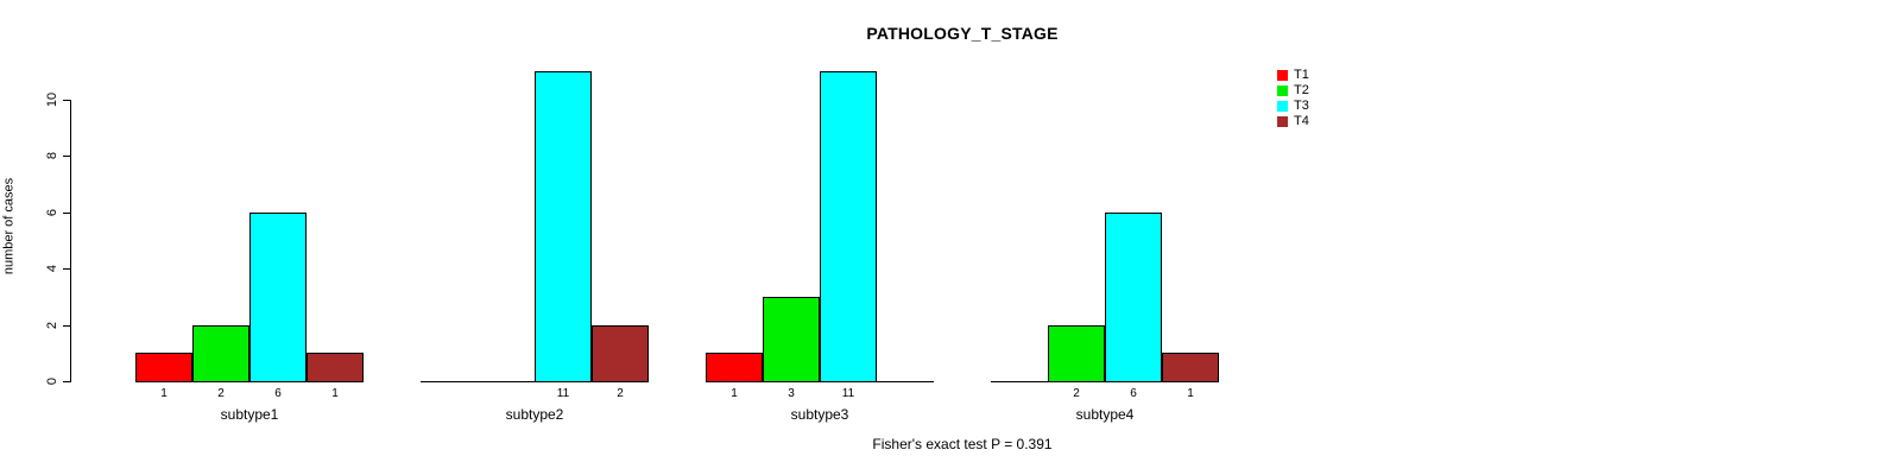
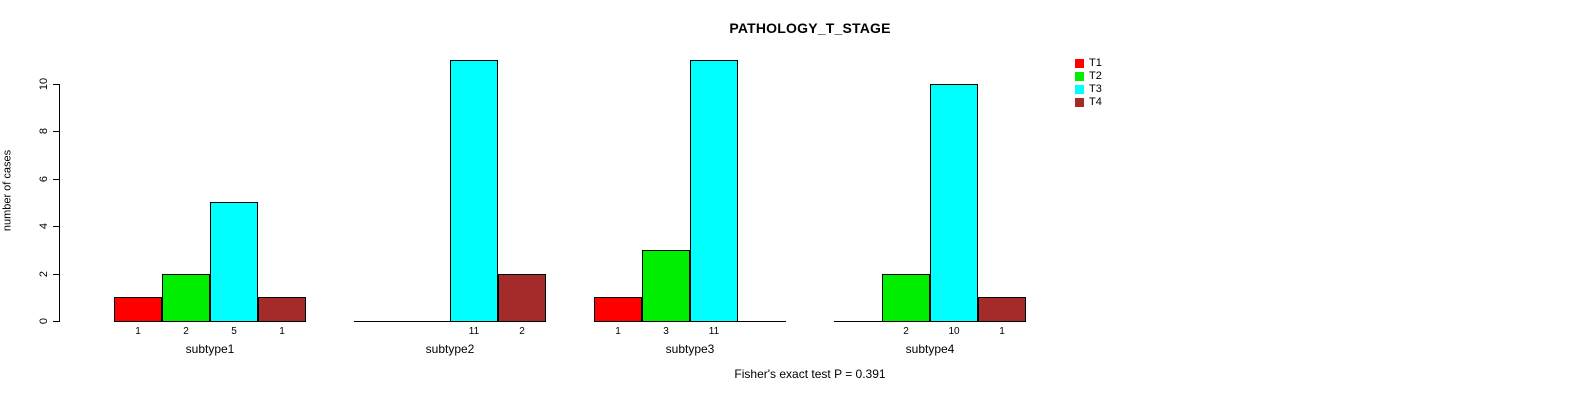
T3/subtype1: 6 -> 5
T3/subtype4: 6 -> 10
